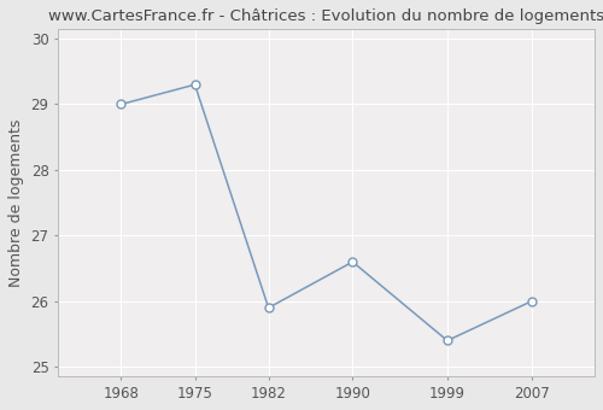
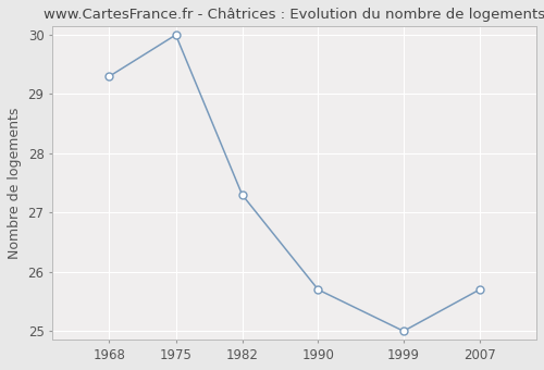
1968: 29.0 -> 29.3
1975: 29.3 -> 30.0
1982: 25.9 -> 27.3
1990: 26.6 -> 25.7
1999: 25.4 -> 25.0
2007: 26.0 -> 25.7
